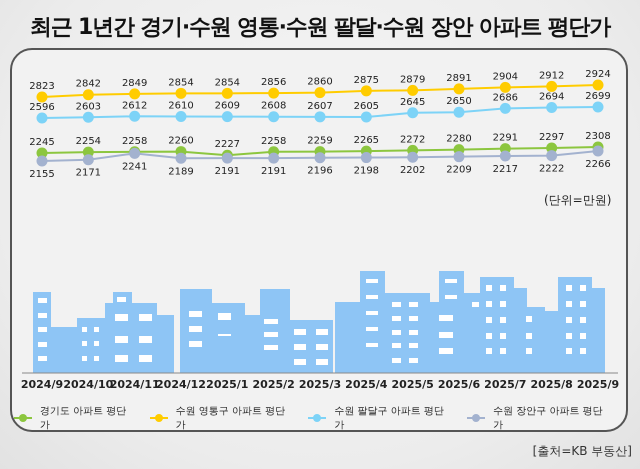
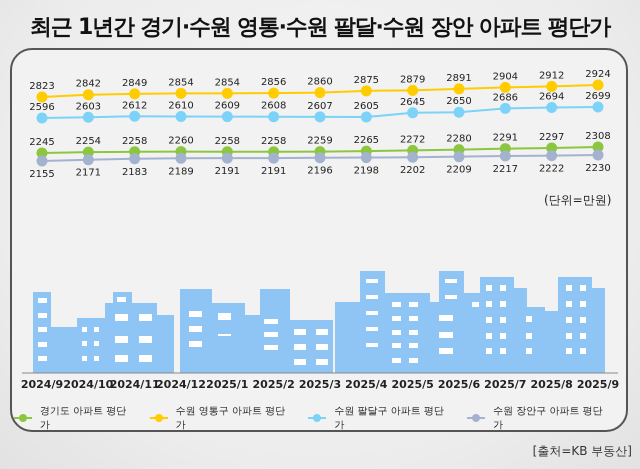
수원 장안구 아파트 평단가/2024/11: 2241 -> 2183
경기도 아파트 평단가/2025/1: 2227 -> 2258
수원 장안구 아파트 평단가/2025/9: 2266 -> 2230
